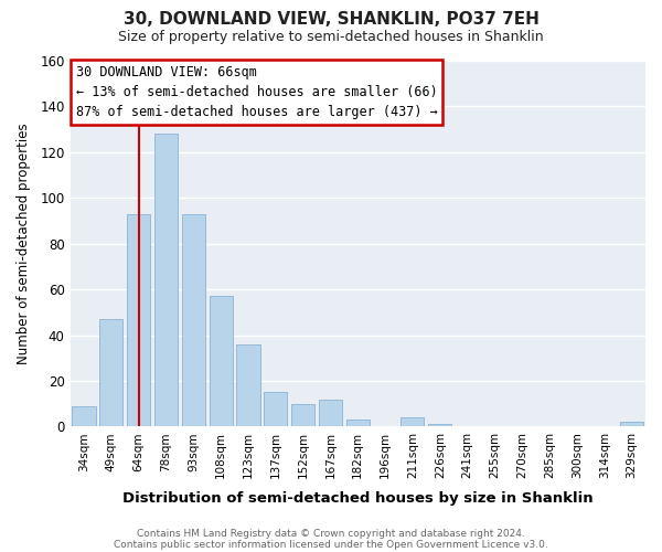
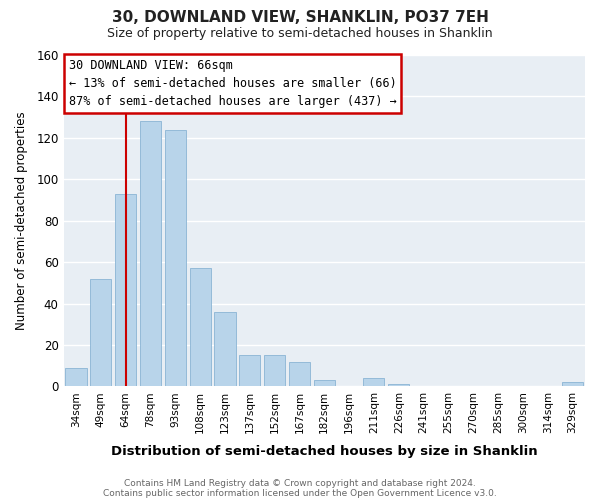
49sqm: 47 -> 52
93sqm: 93 -> 124
152sqm: 10 -> 15
